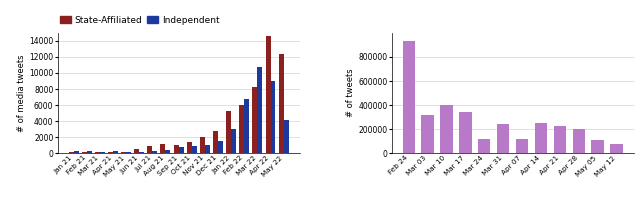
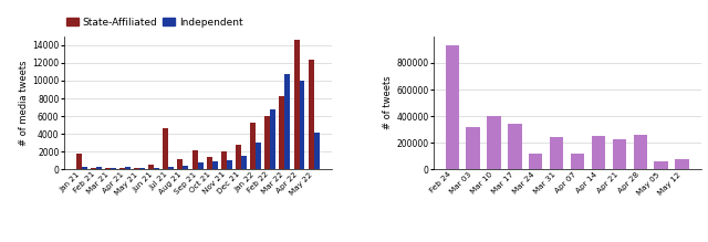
State-Affiliated/Jan 21: 200 -> 1800
State-Affiliated/Jul 21: 900 -> 4600
State-Affiliated/Sep 21: 1000 -> 2200
Independent/Apr 22: 9000 -> 10000
Apr 28: 200000 -> 260000
May 05: 110000 -> 60000
